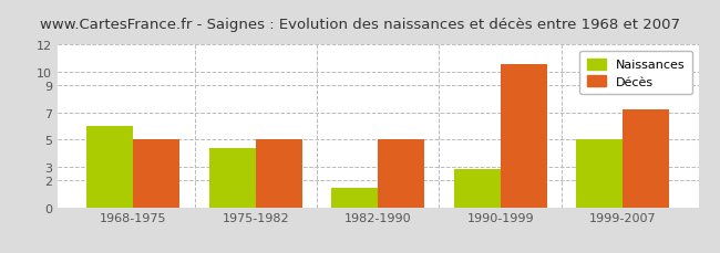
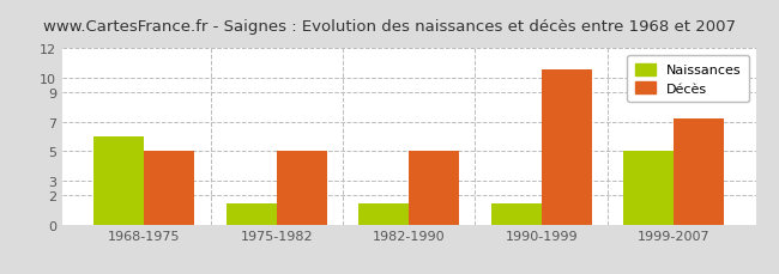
Naissances/1975-1982: 4.4 -> 1.4
Naissances/1990-1999: 2.8 -> 1.4
